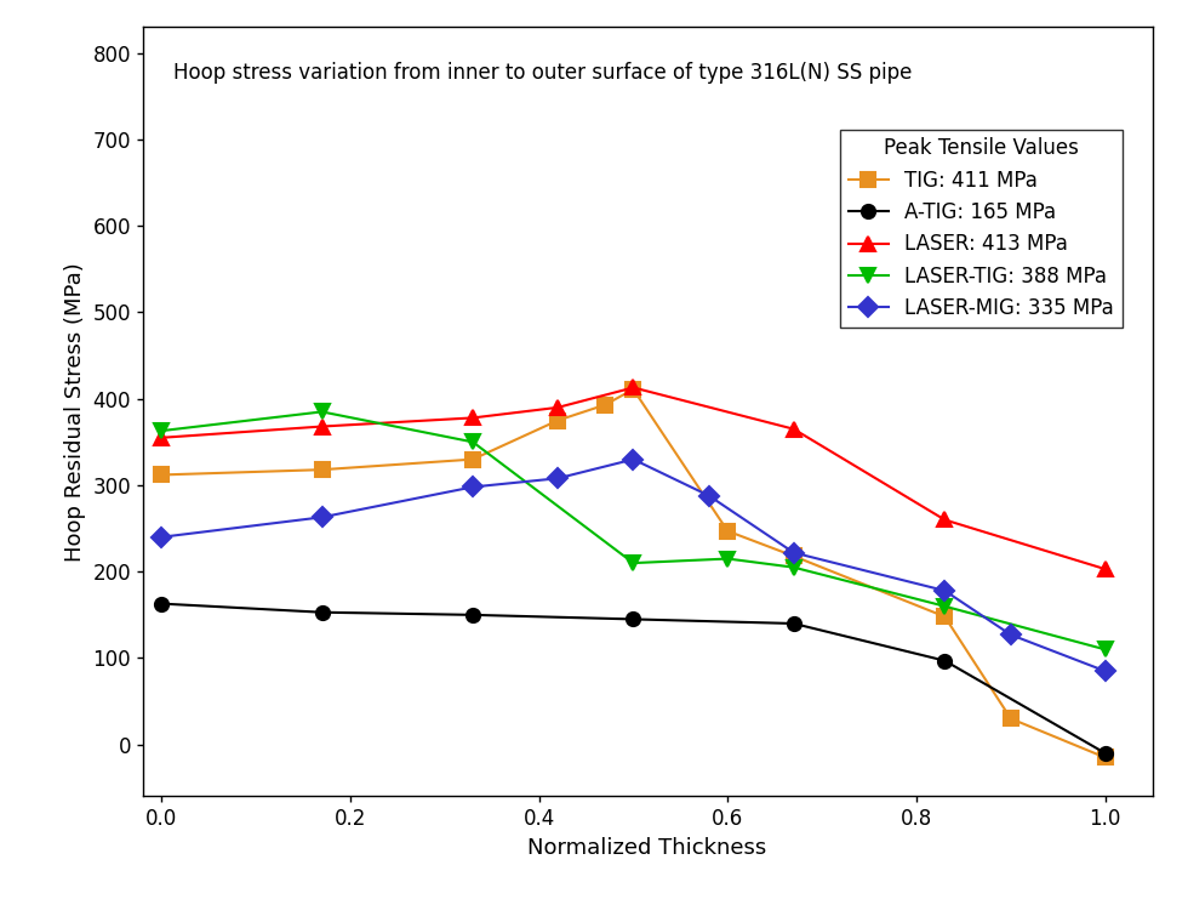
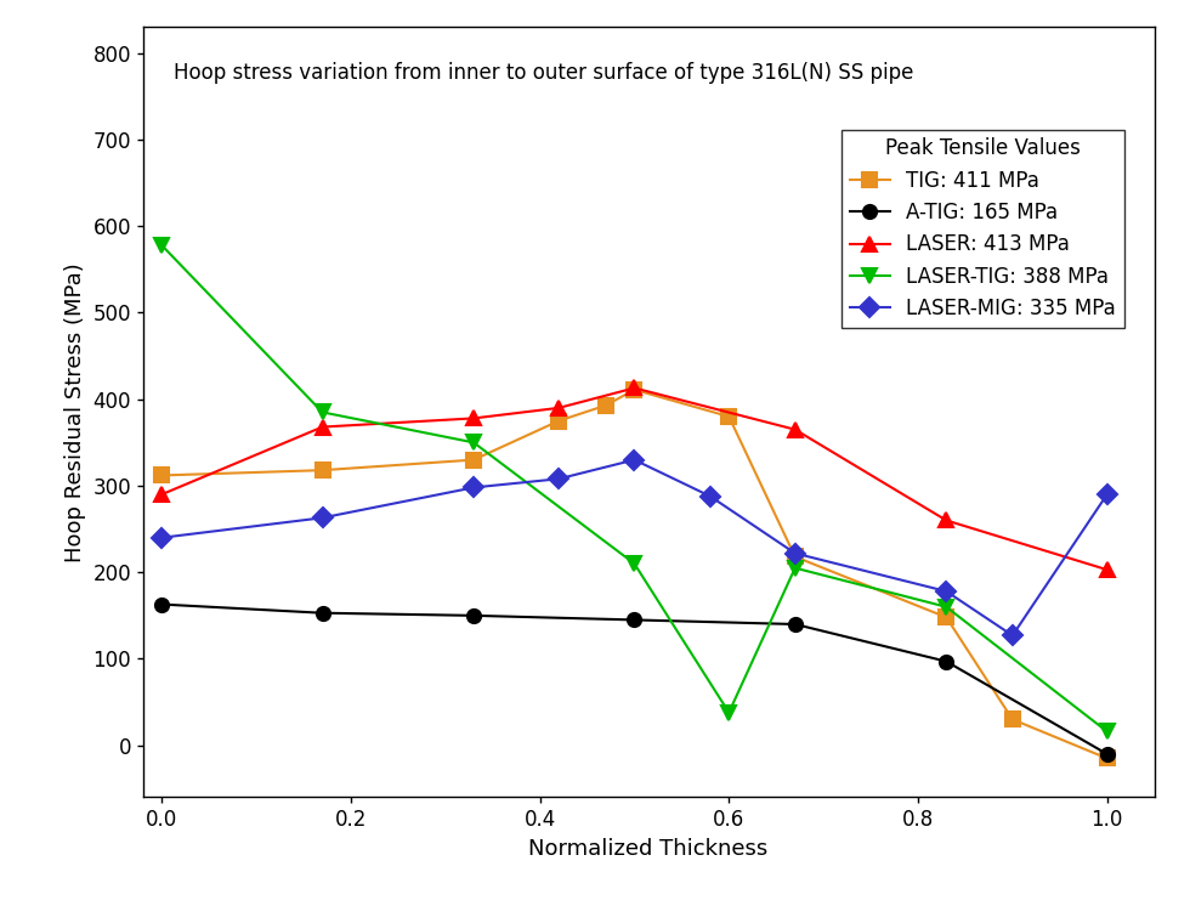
LASER: 413 MPa/0.0: 355 -> 290
LASER-TIG: 388 MPa/0.0: 363 -> 578
TIG: 411 MPa/0.6: 247 -> 380
LASER-TIG: 388 MPa/0.6: 215 -> 38
LASER-TIG: 388 MPa/1.0: 110 -> 16
LASER-MIG: 335 MPa/1.0: 85 -> 290
